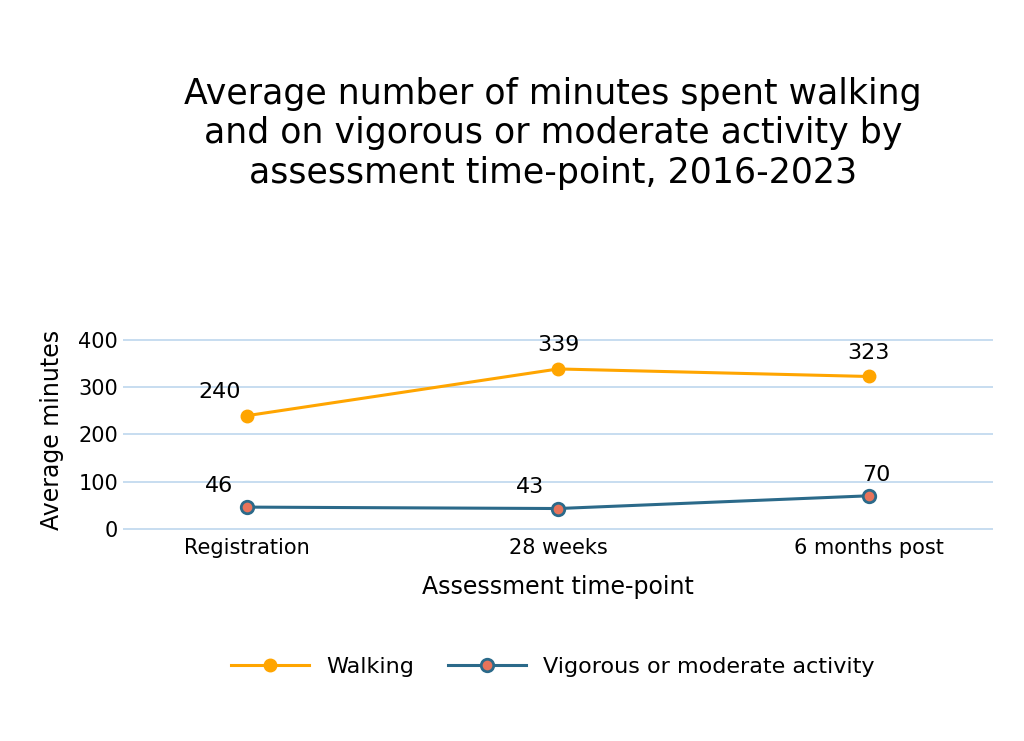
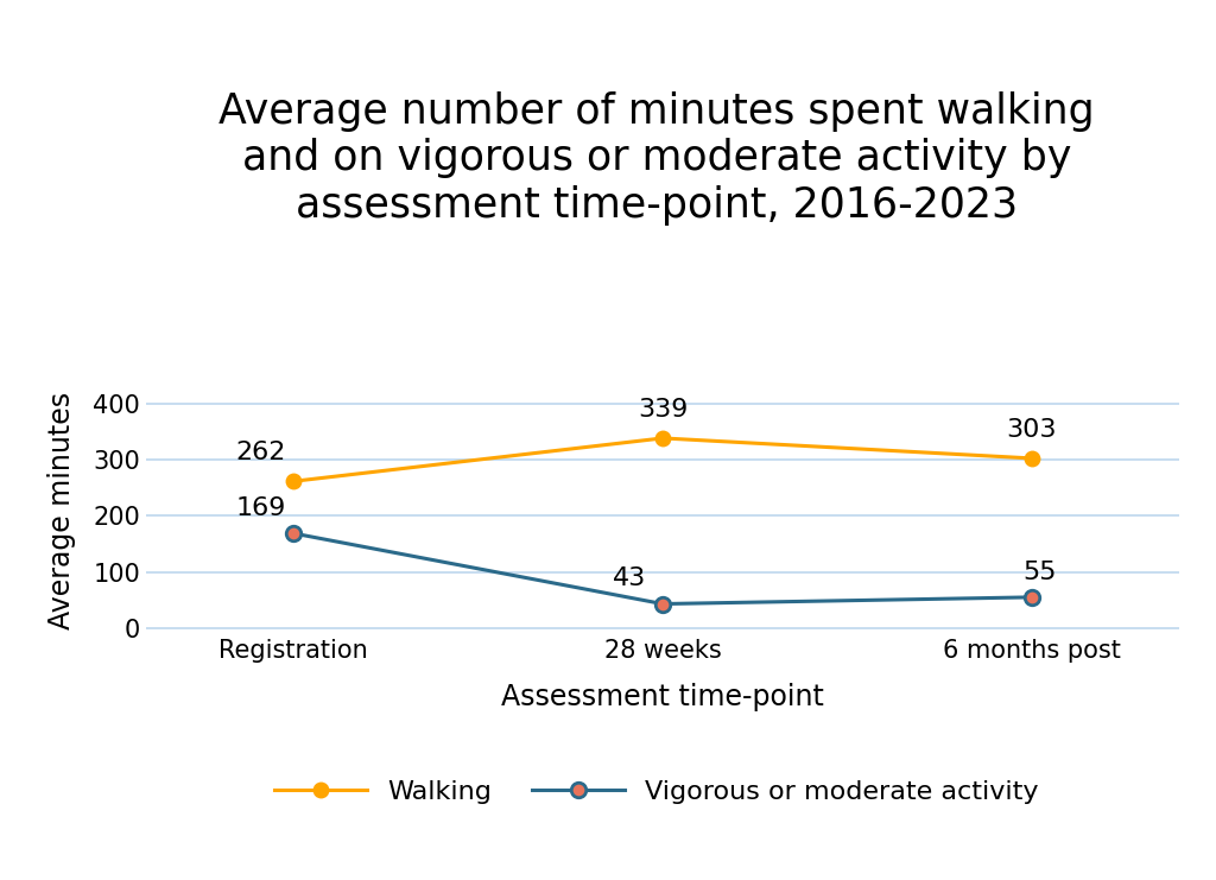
Walking/Registration: 240 -> 262
Vigorous or moderate activity/Registration: 46 -> 169
Walking/6 months post: 323 -> 303
Vigorous or moderate activity/6 months post: 70 -> 55
